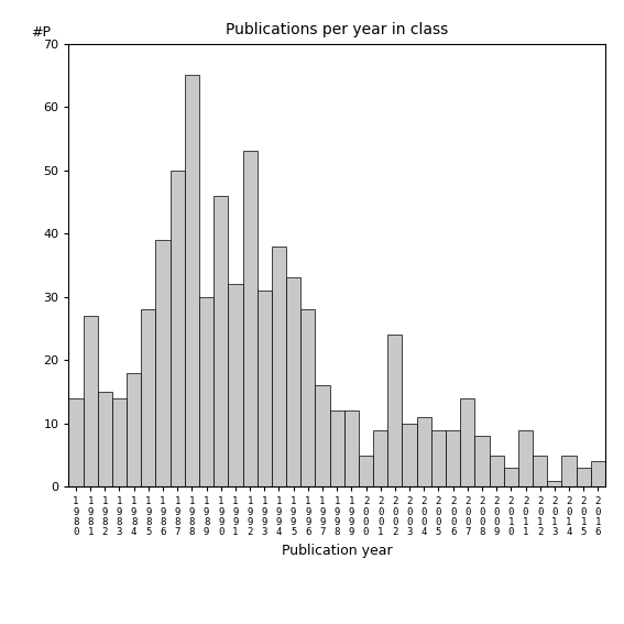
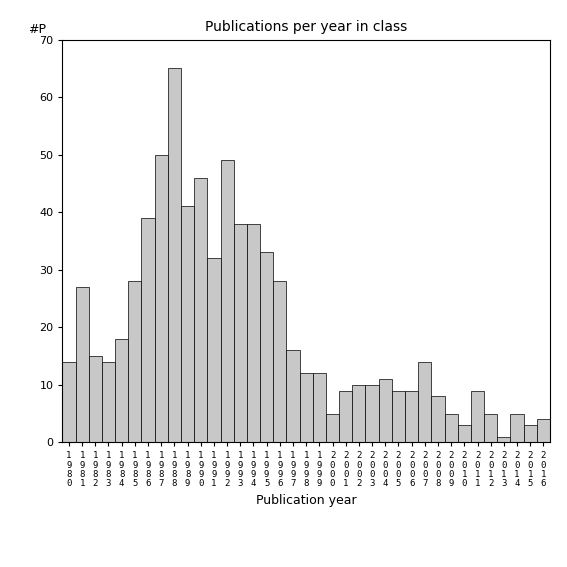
1 9 8 9: 30 -> 41
1 9 9 2: 53 -> 49
1 9 9 3: 31 -> 38
2 0 0 2: 24 -> 10
